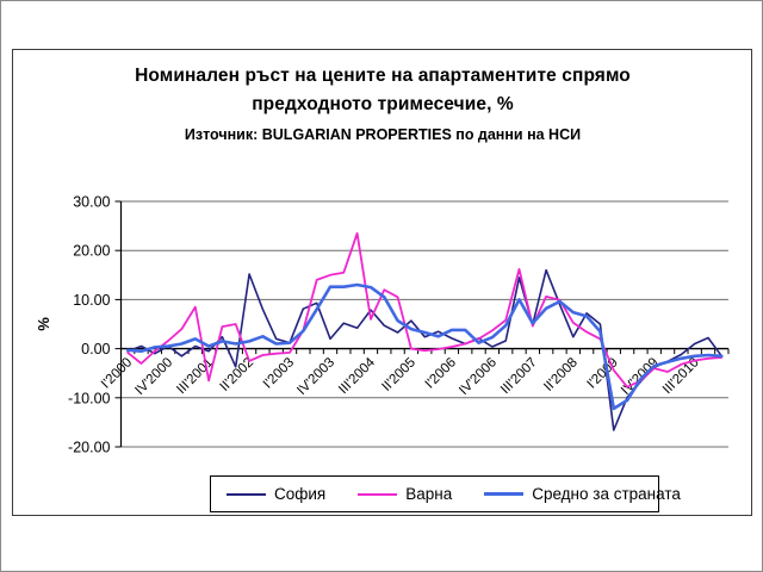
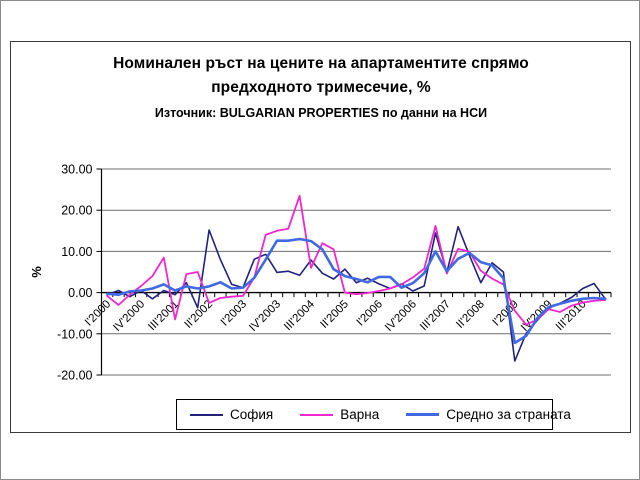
София/IV'2003: 2 -> 5
